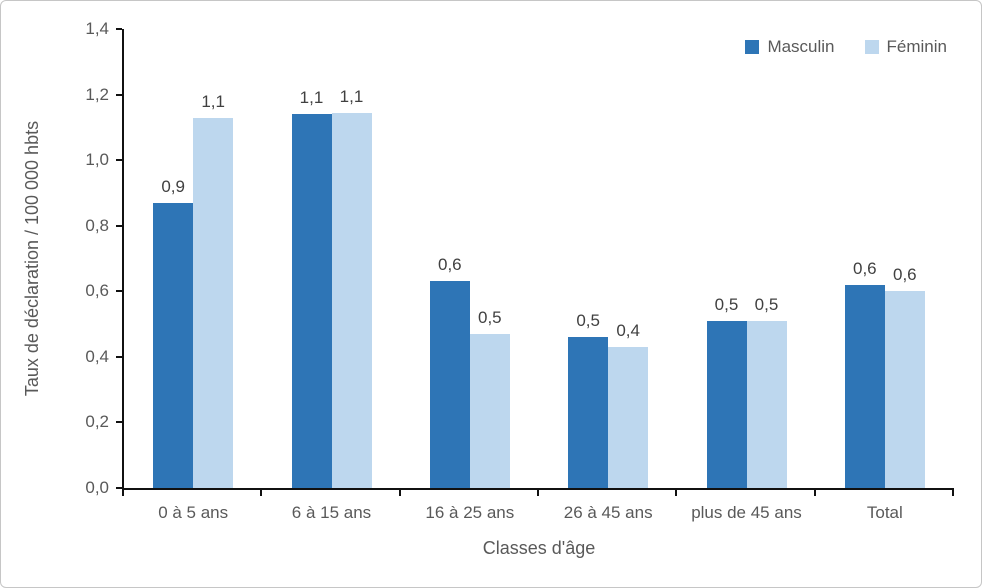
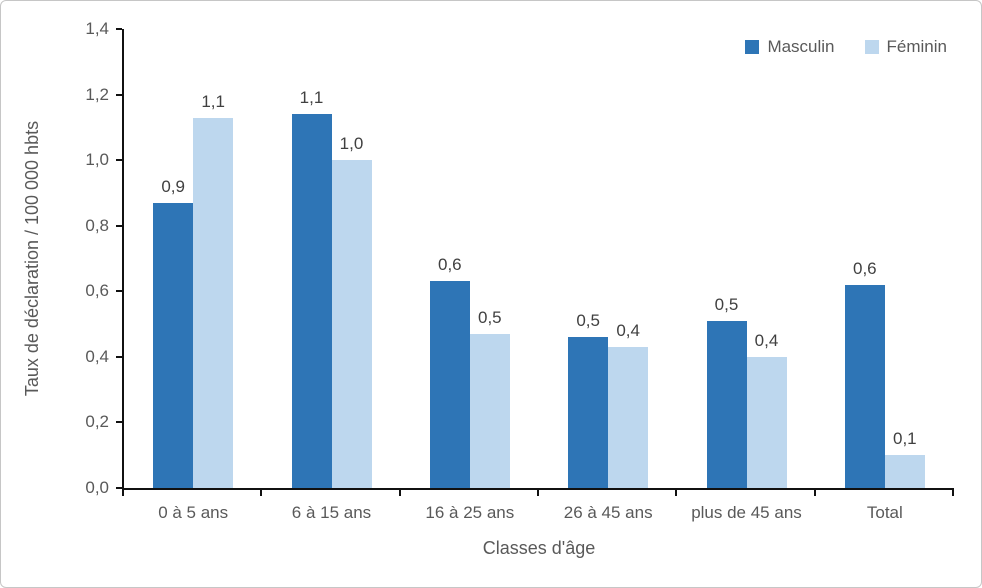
Féminin/6 à 15 ans: 1,1 -> 1,0
Féminin/plus de 45 ans: 0,5 -> 0,4
Féminin/Total: 0,6 -> 0,1
